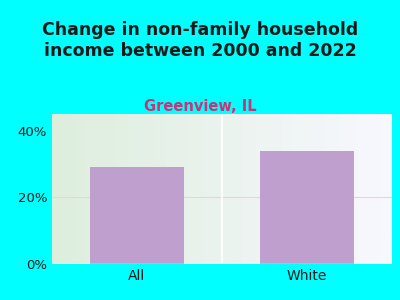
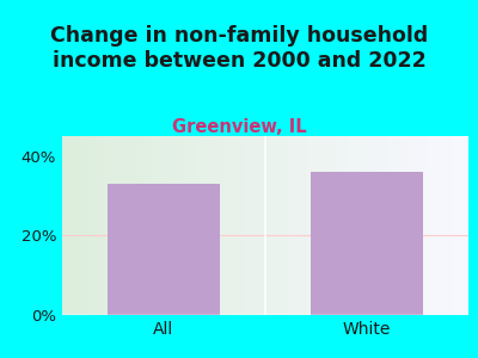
All: 29% -> 33%
White: 34% -> 36%
